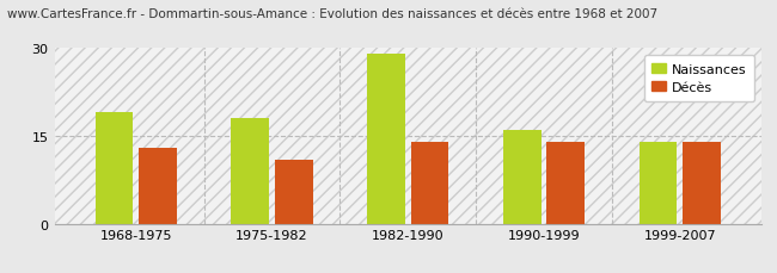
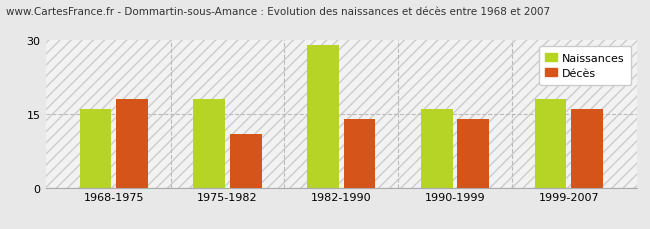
Naissances/1968-1975: 19 -> 16
Décès/1968-1975: 13 -> 18
Naissances/1999-2007: 14 -> 18
Décès/1999-2007: 14 -> 16
